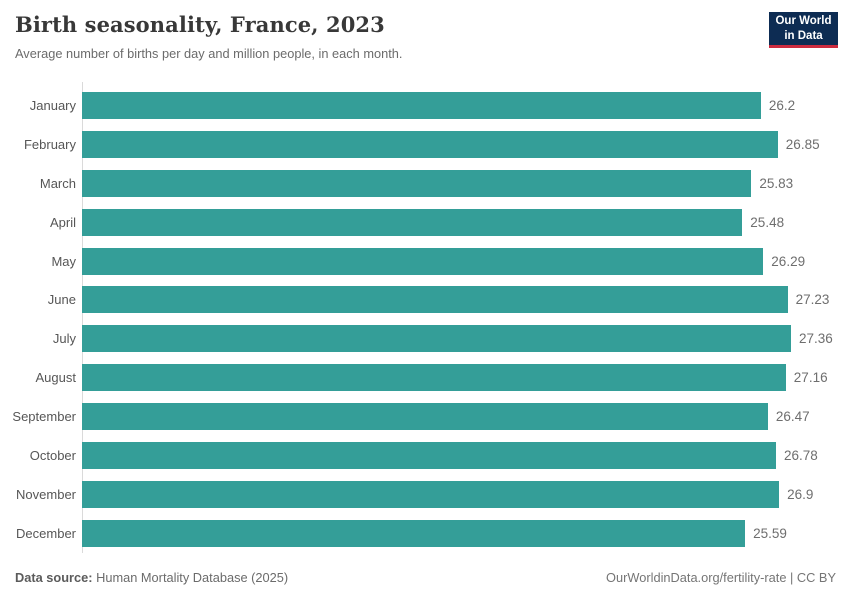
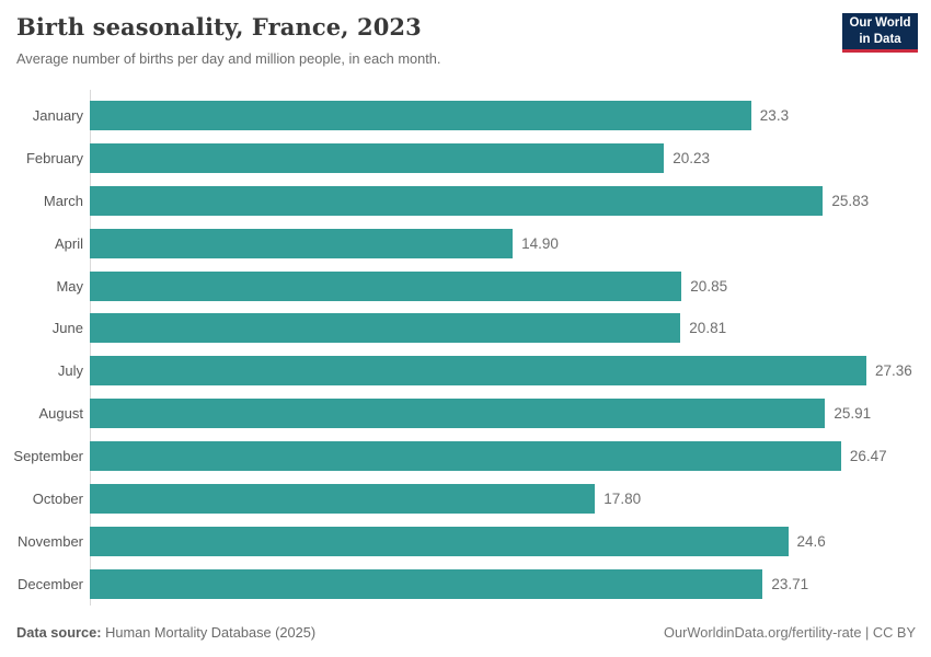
January: 26.2 -> 23.3
February: 26.85 -> 20.23
April: 25.48 -> 14.90
May: 26.29 -> 20.85
June: 27.23 -> 20.81
August: 27.16 -> 25.91
October: 26.78 -> 17.80
November: 26.9 -> 24.6
December: 25.59 -> 23.71
